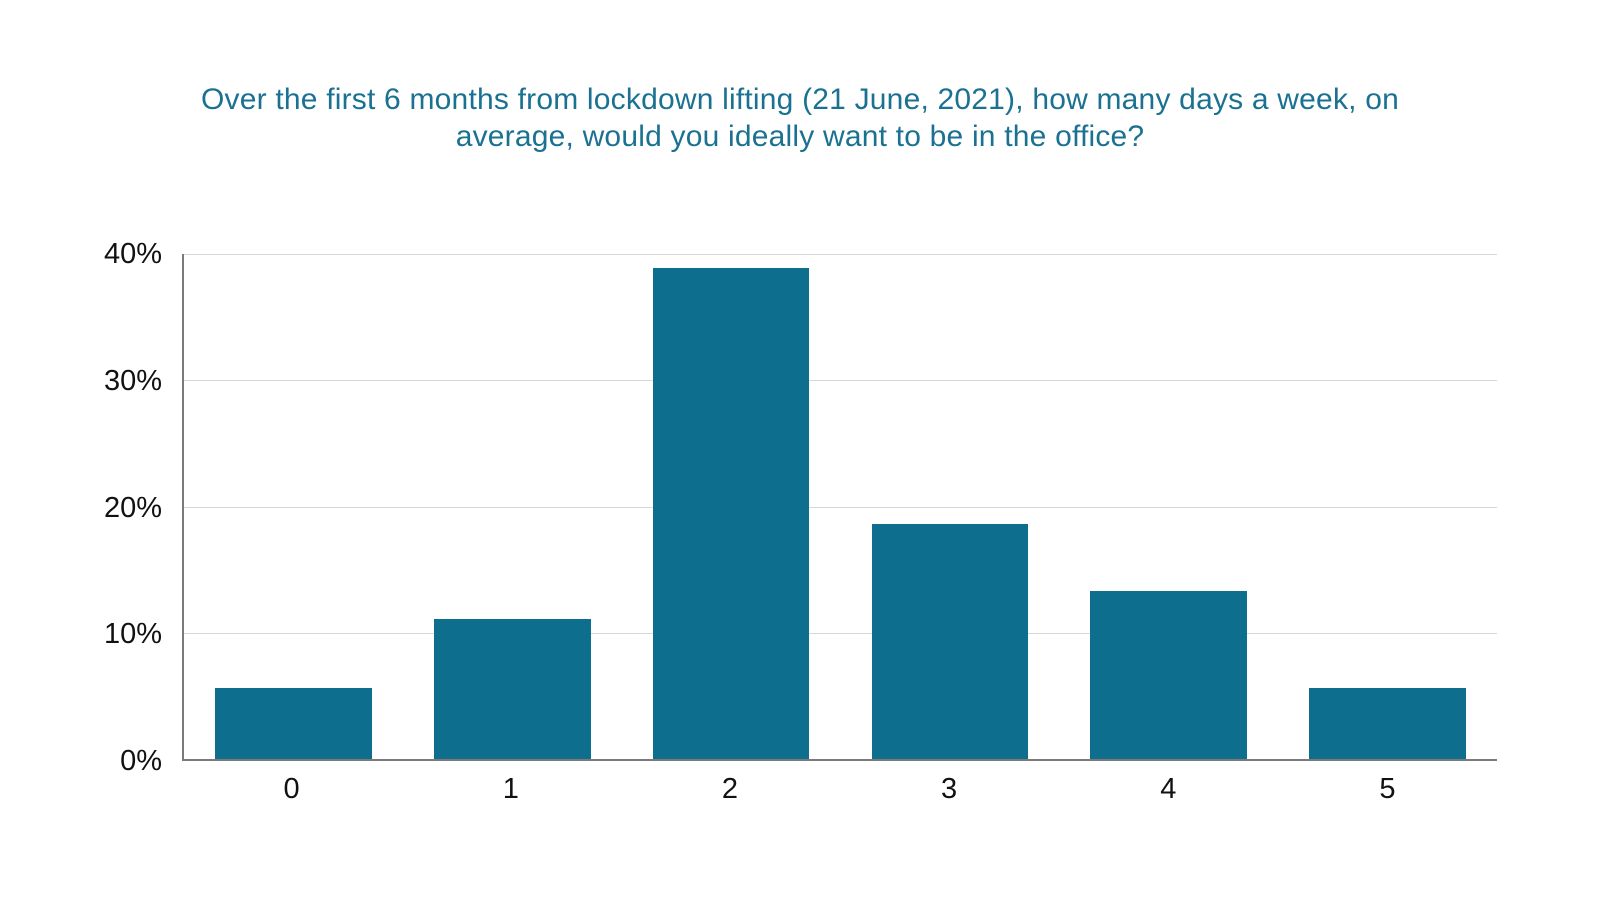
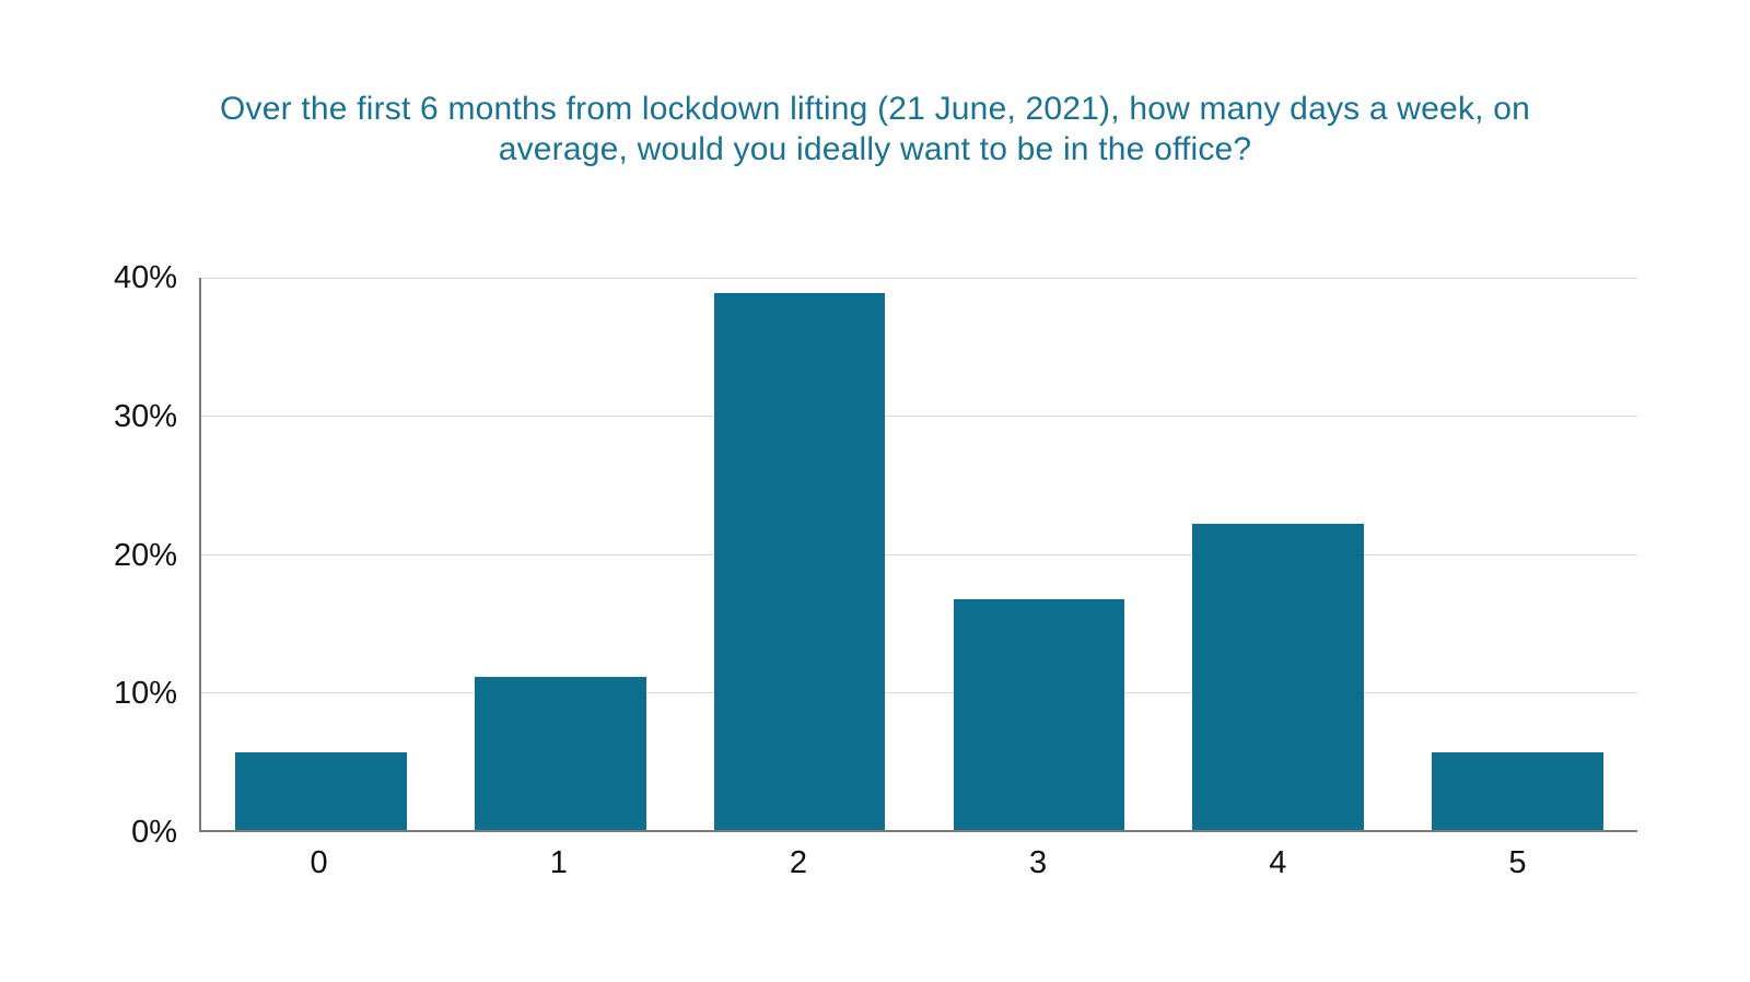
3: 18.6% -> 16.7%
4: 13.3% -> 22.2%
